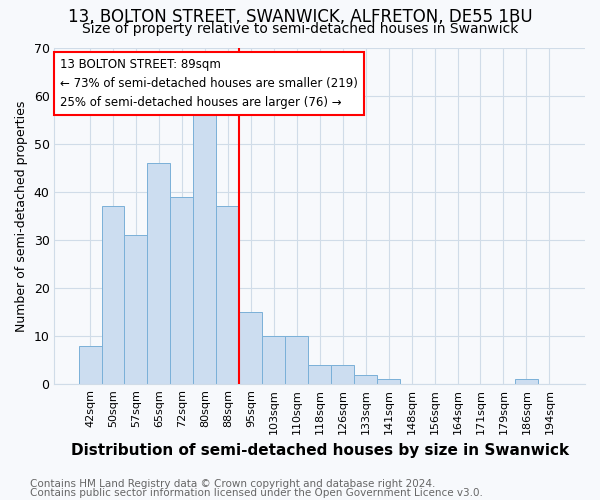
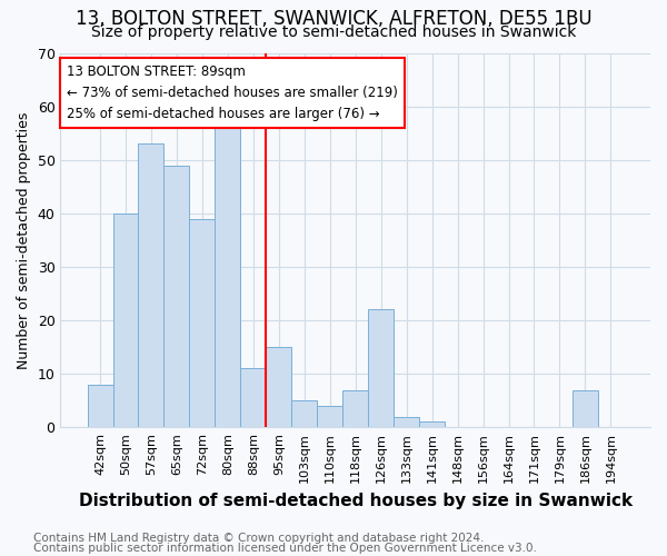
50sqm: 37 -> 40
57sqm: 31 -> 53
65sqm: 46 -> 49
88sqm: 37 -> 11
103sqm: 10 -> 5
110sqm: 10 -> 4
118sqm: 4 -> 7
126sqm: 4 -> 22
186sqm: 1 -> 7
